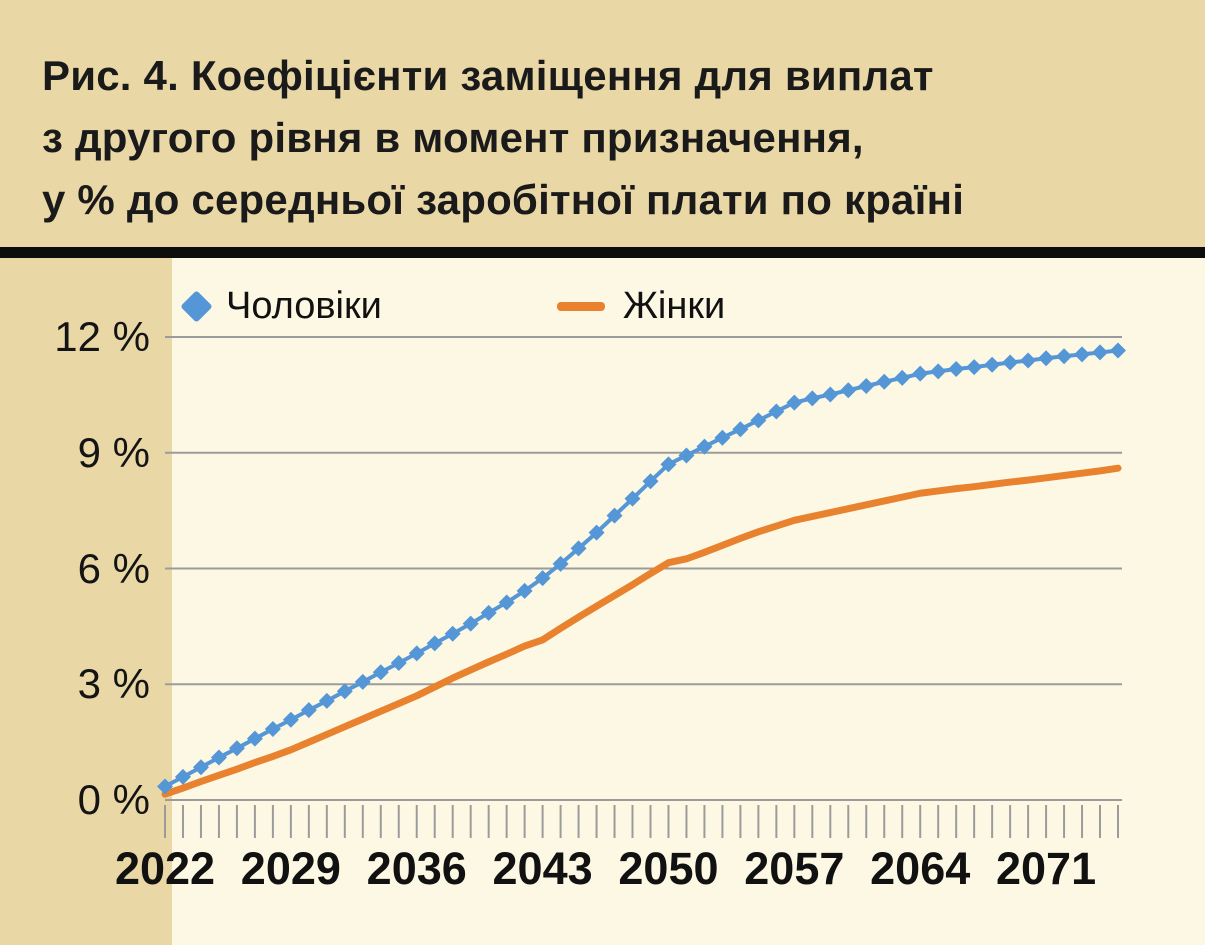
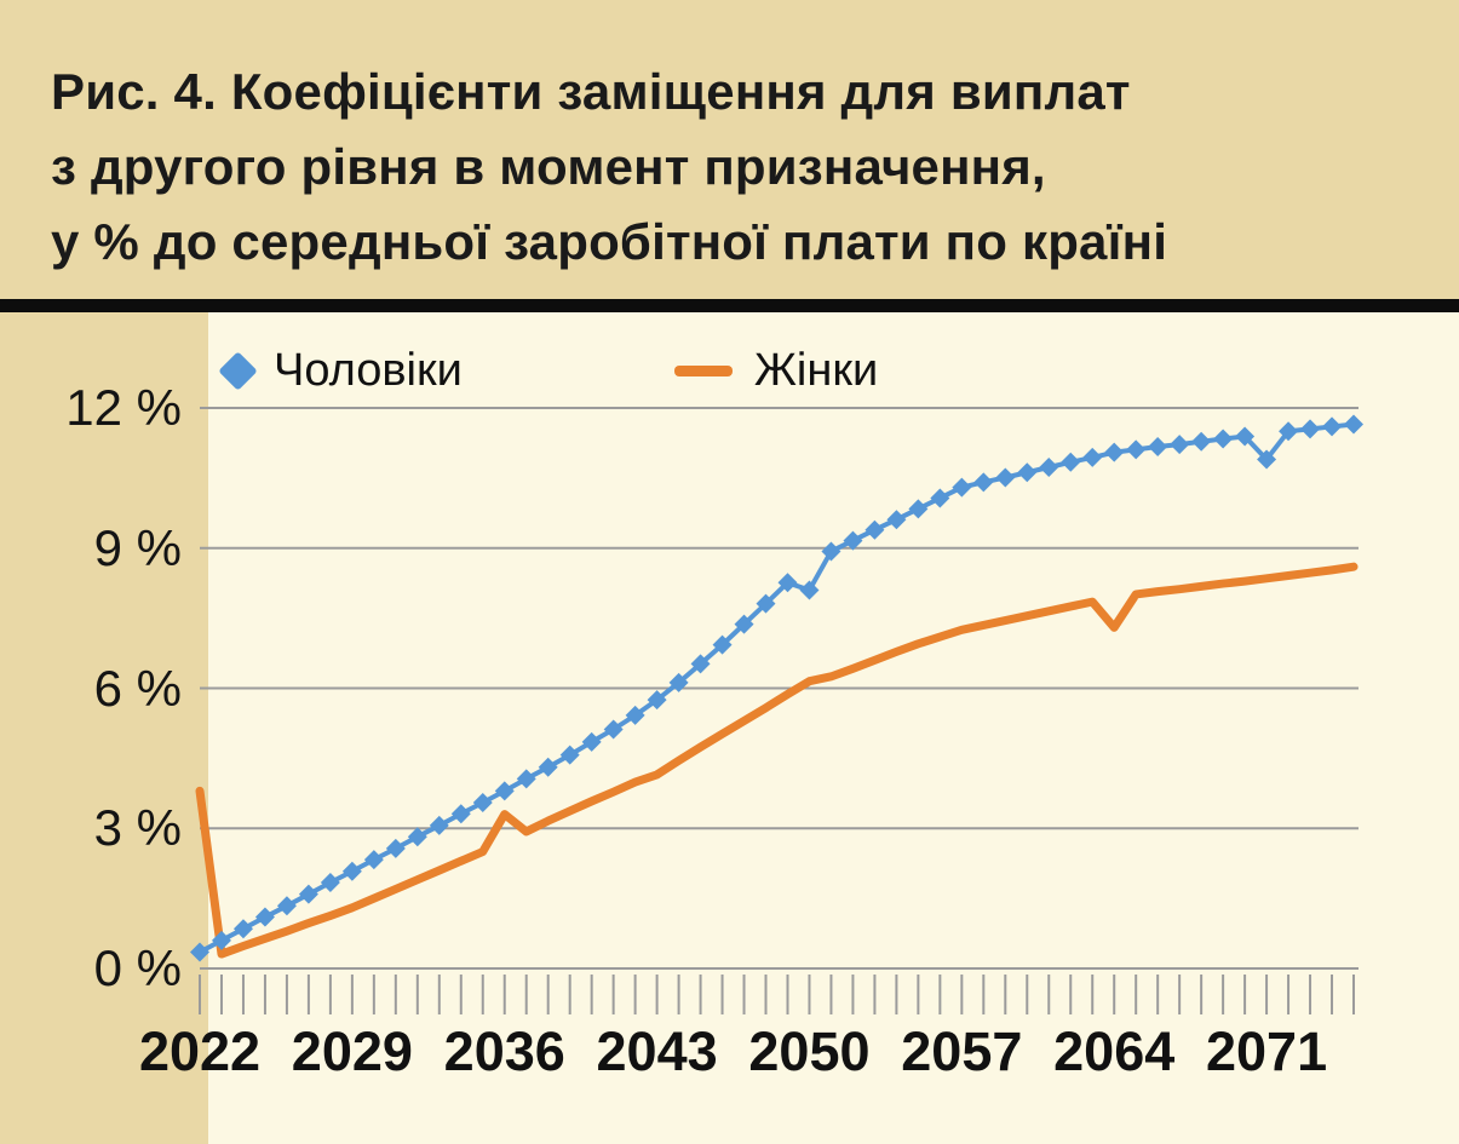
Жінки/2022: 0.1% -> 3.8%
Жінки/2036: 2.7% -> 3.3%
Чоловіки/2050: 8.7% -> 8.1%
Жінки/2064: 8.0% -> 7.3%
Чоловіки/2071: 11.4% -> 10.9%
